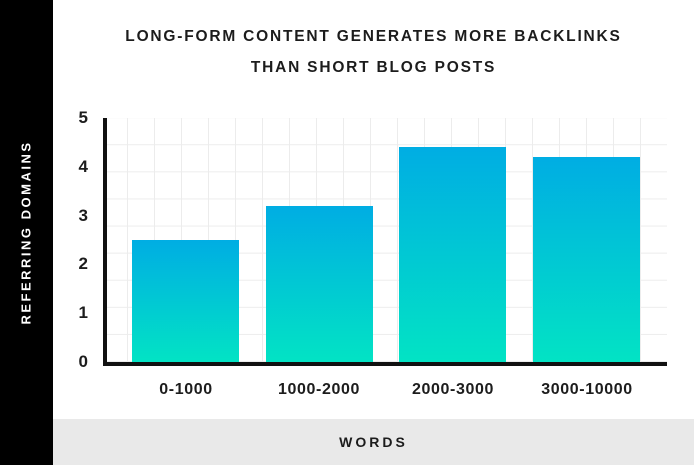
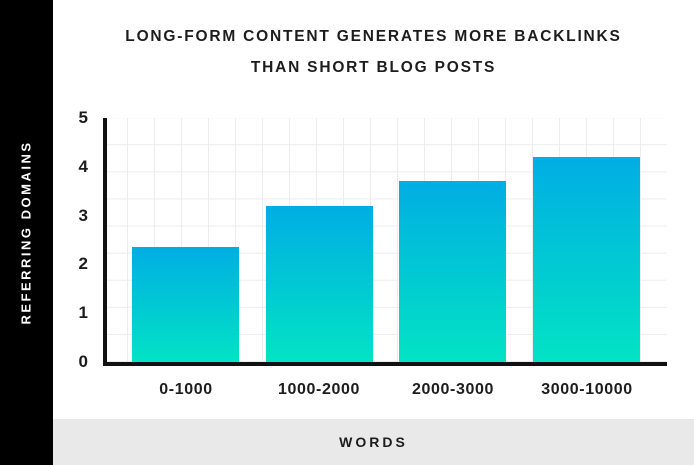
0-1000: 2.5 -> 2.4
2000-3000: 4.4 -> 3.7
